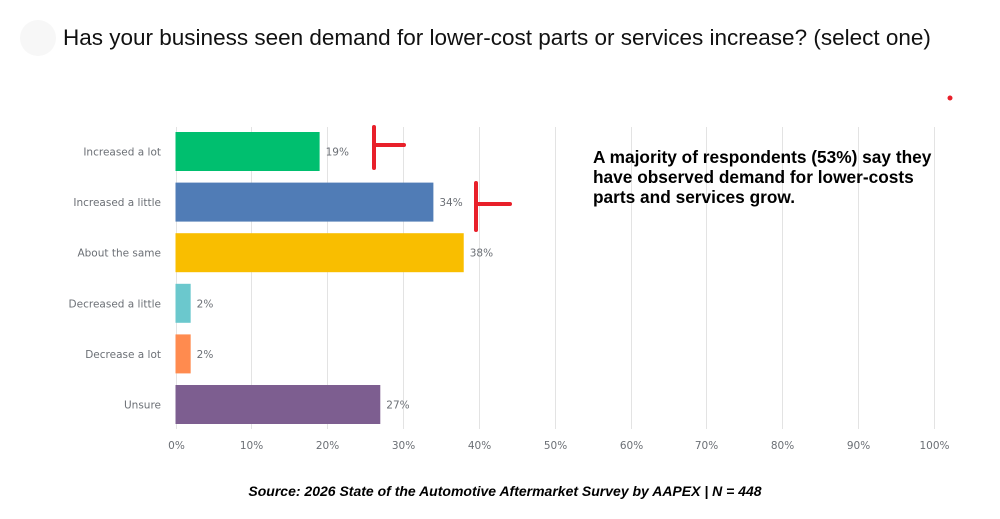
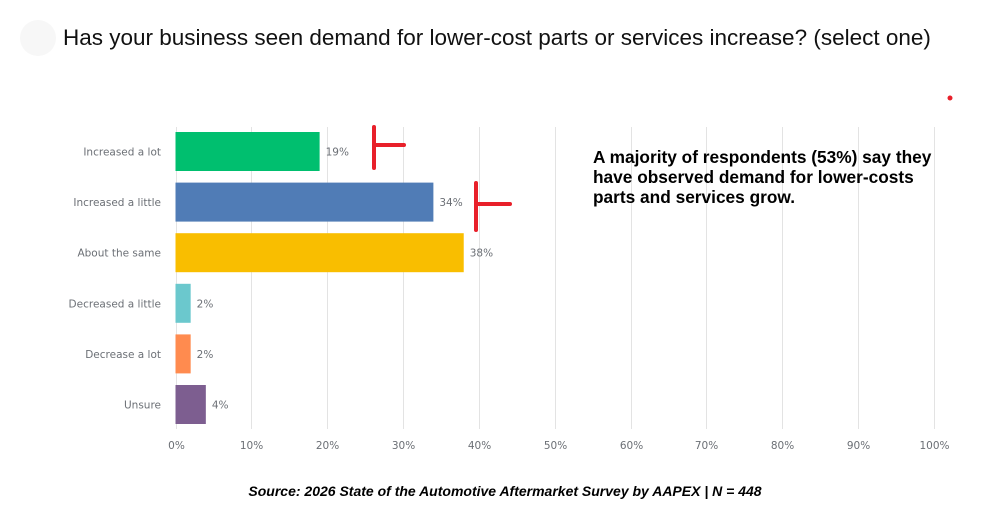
Unsure: 27% -> 4%
